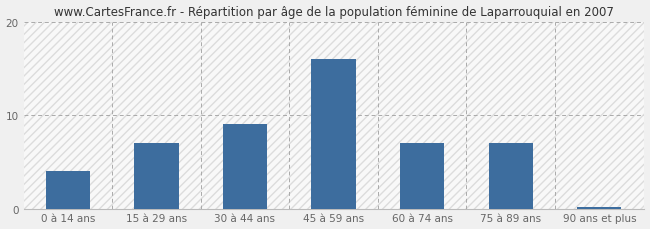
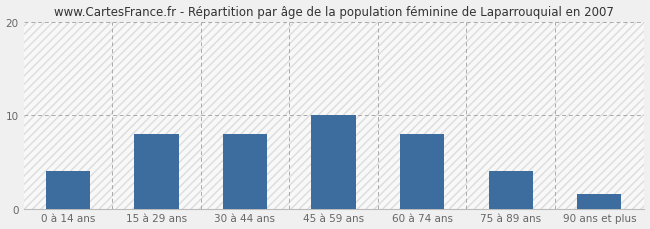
15 à 29 ans: 7.0 -> 8.0
30 à 44 ans: 9.0 -> 8.0
45 à 59 ans: 16.0 -> 10.0
60 à 74 ans: 7.0 -> 8.0
75 à 89 ans: 7.0 -> 4.0
90 ans et plus: 0.2 -> 1.6
